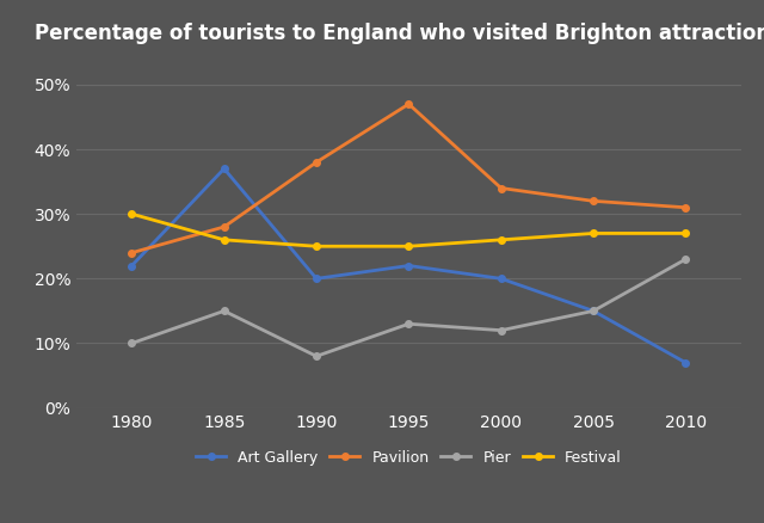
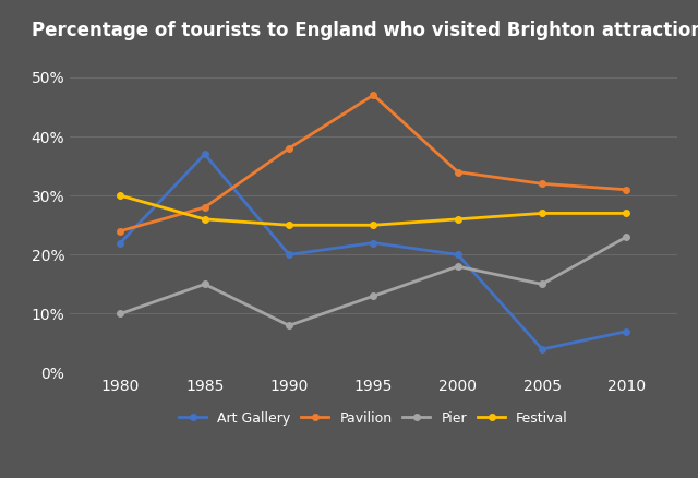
Pier/2000: 12% -> 18%
Art Gallery/2005: 15% -> 4%
